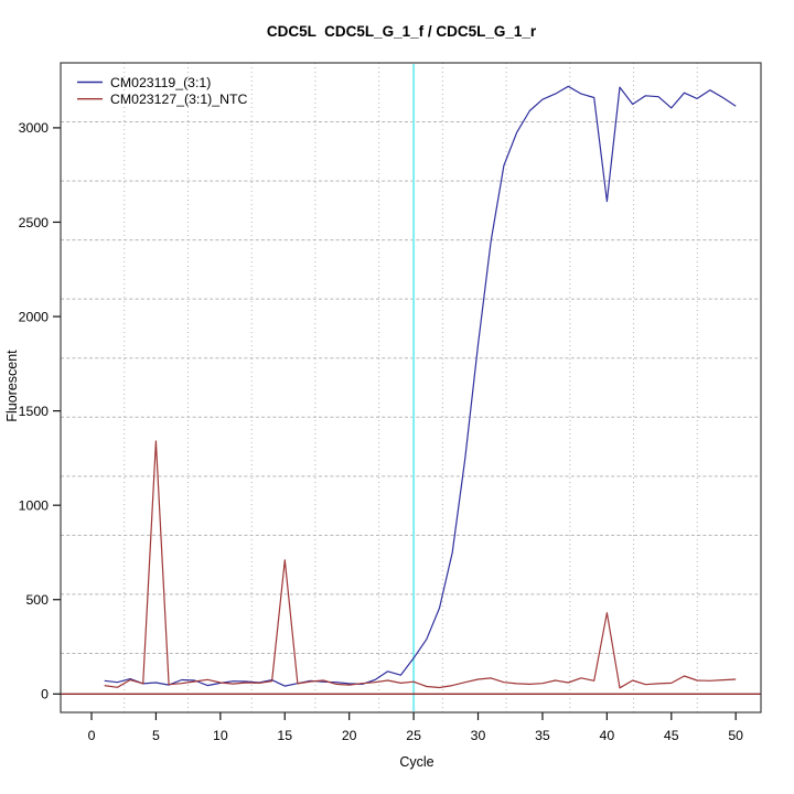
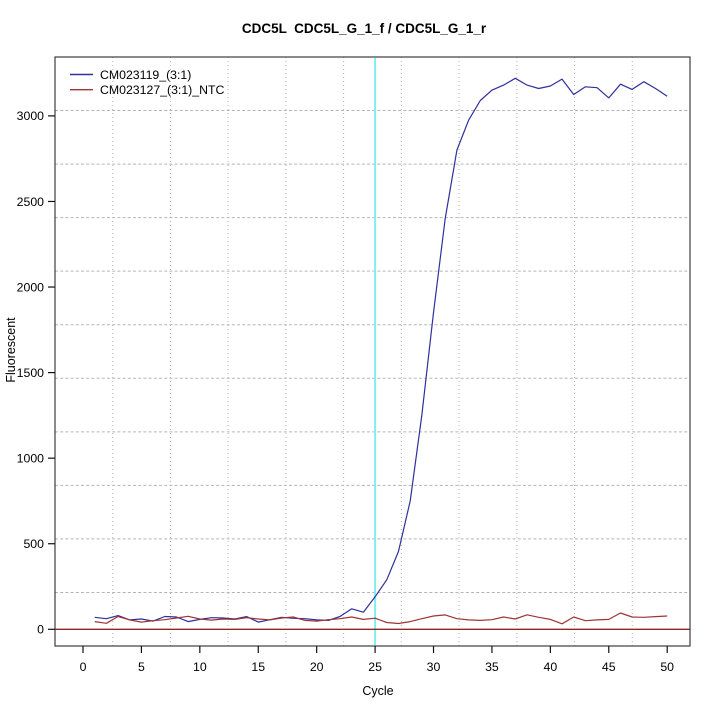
CM023127_(3:1)_NTC/5: 1340 -> 40
CM023127_(3:1)_NTC/15: 710 -> 60
CM023119_(3:1)/40: 2610 -> 3180
CM023127_(3:1)_NTC/40: 430 -> 60
